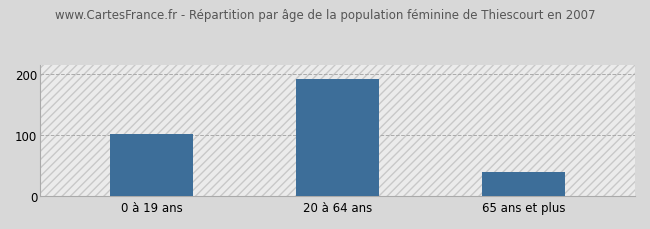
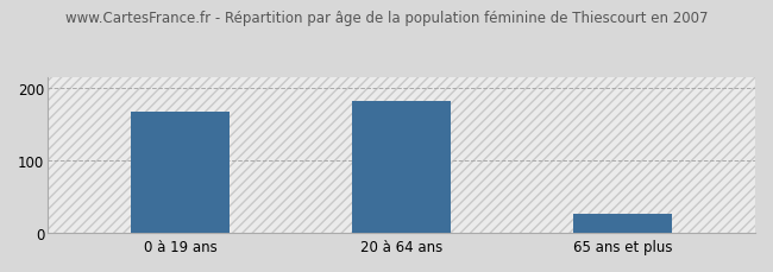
0 à 19 ans: 102 -> 168
20 à 64 ans: 192 -> 182
65 ans et plus: 40 -> 26
